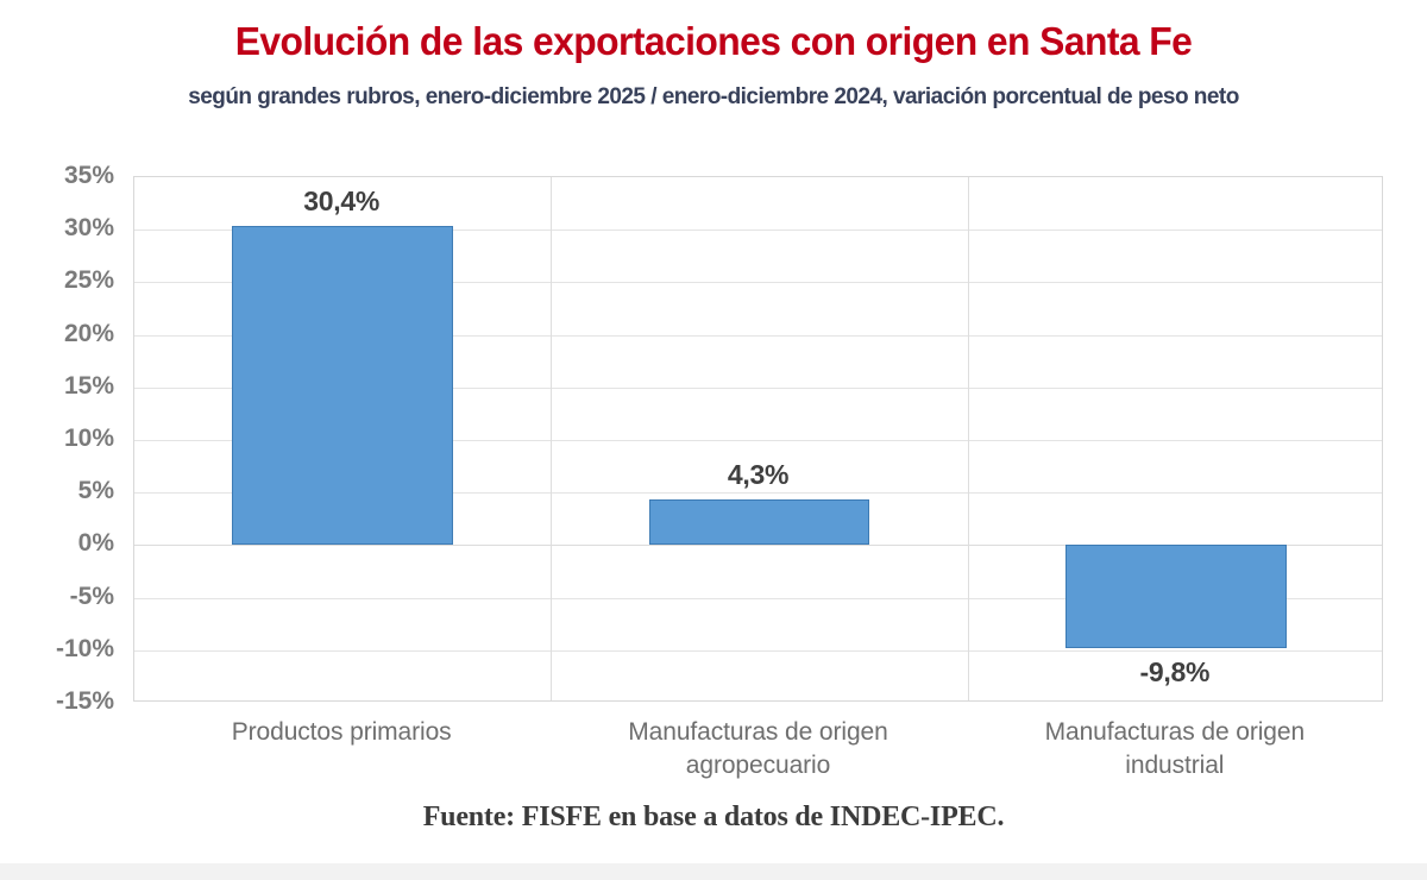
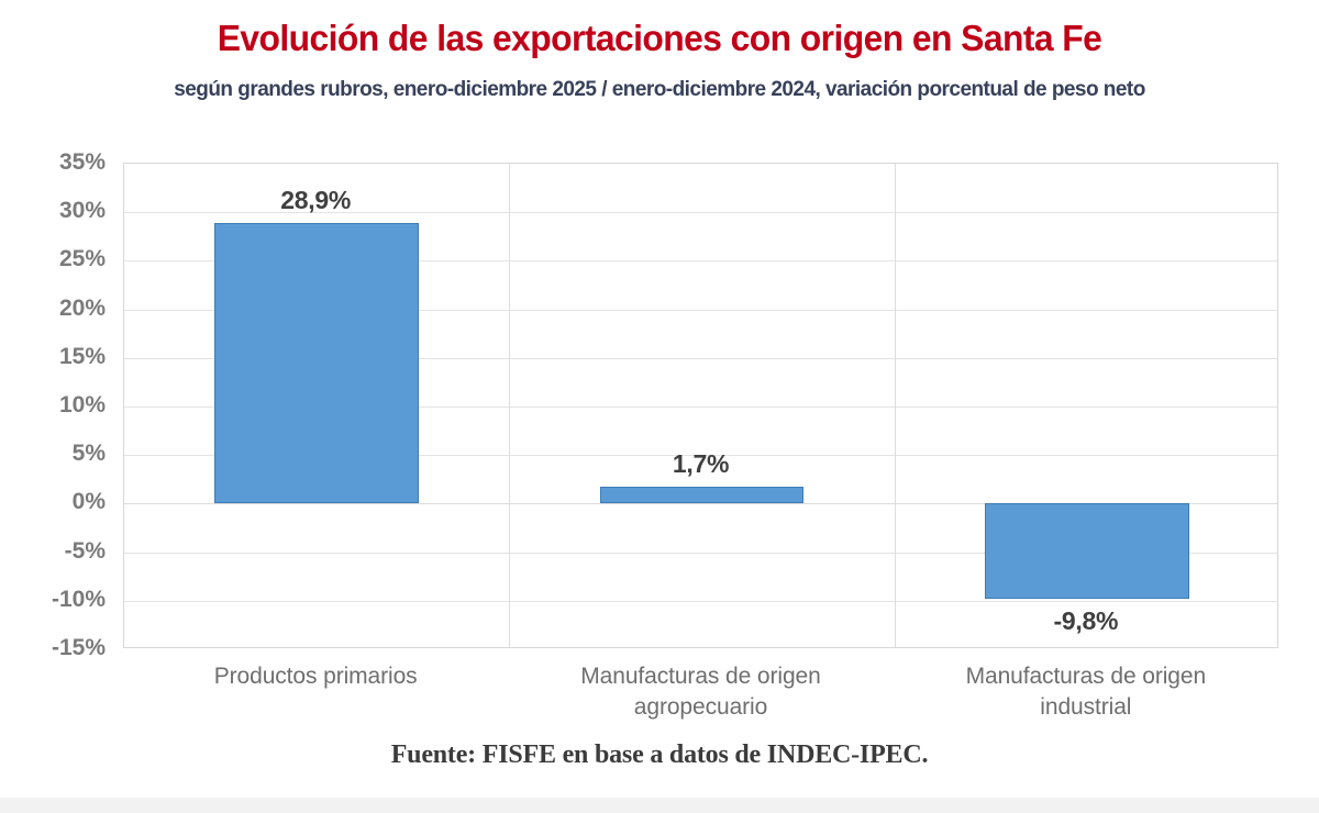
Productos primarios: 30,4% -> 28,9%
Manufacturas de origen agropecuario: 4,3% -> 1,7%
